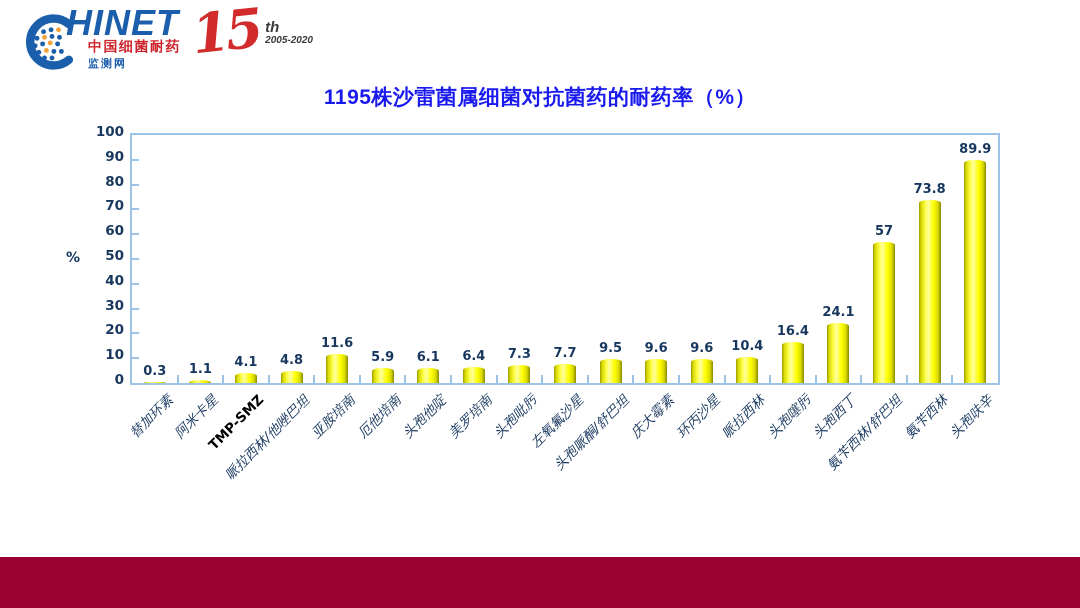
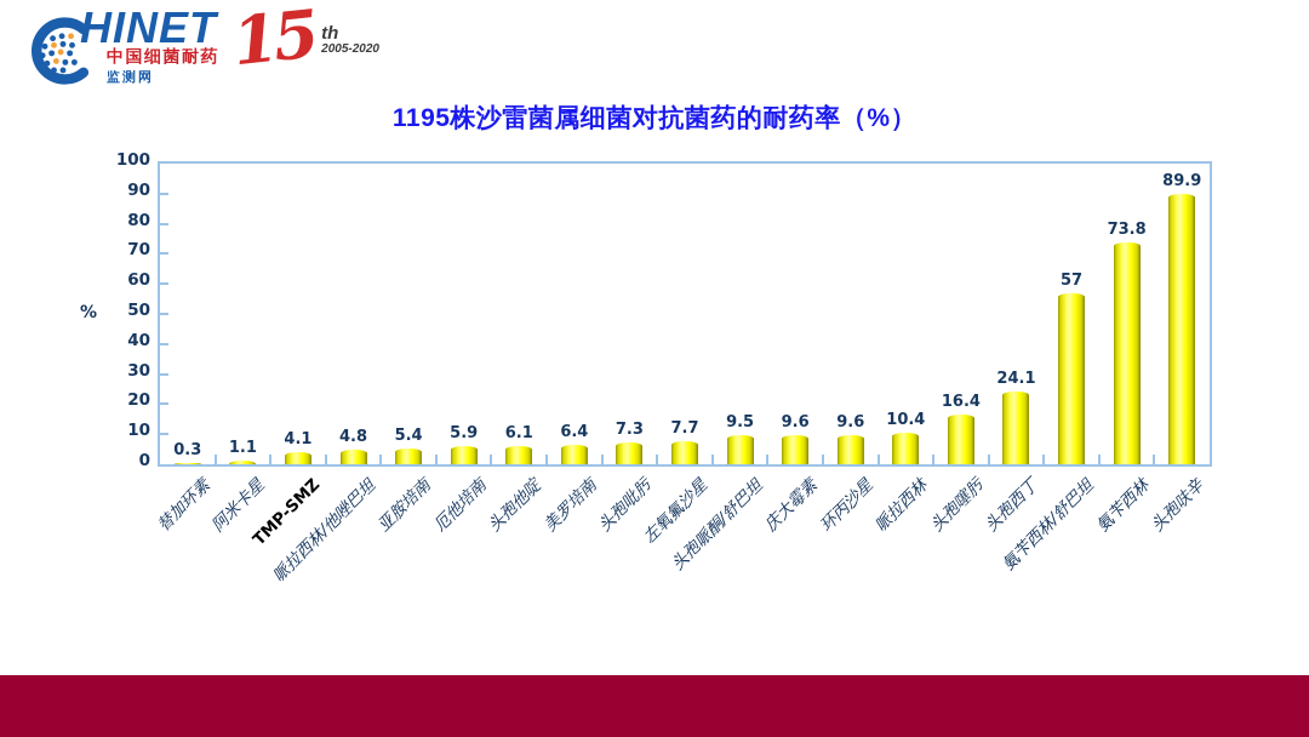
亚胺培南: 11.6 -> 5.4
